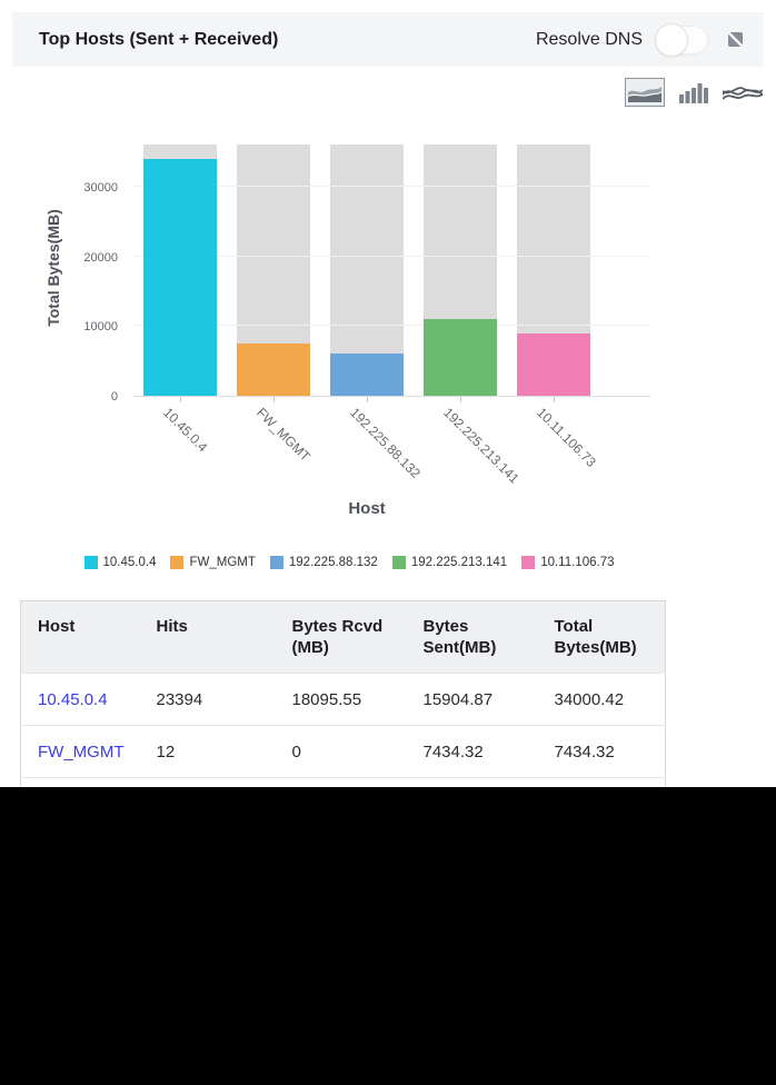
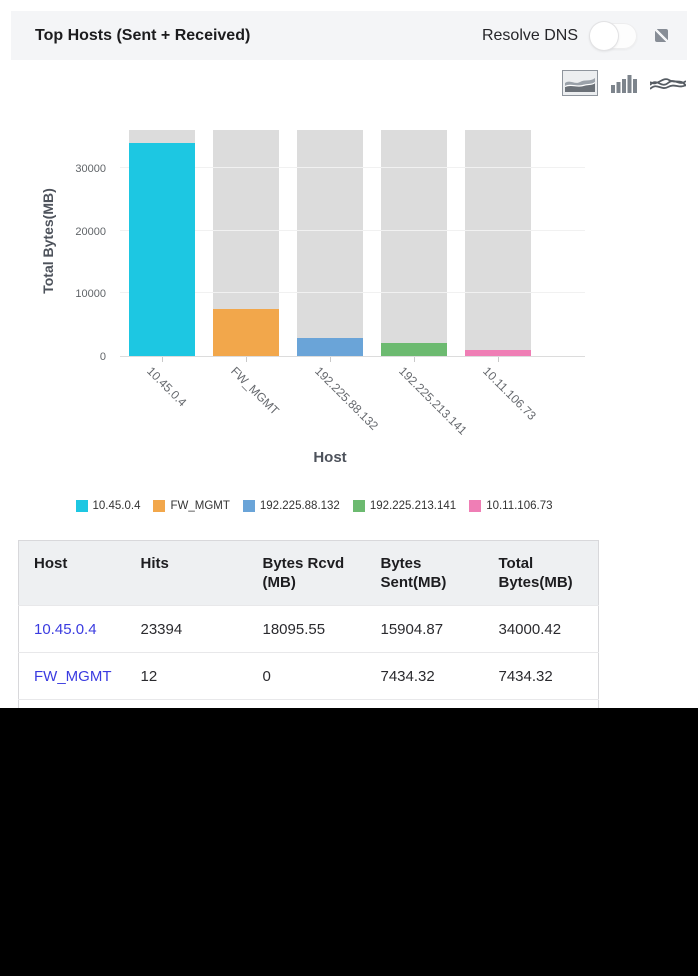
192.225.88.132: 6000 -> 3000
192.225.213.141: 11000 -> 2000
10.11.106.73: 9000 -> 1000
